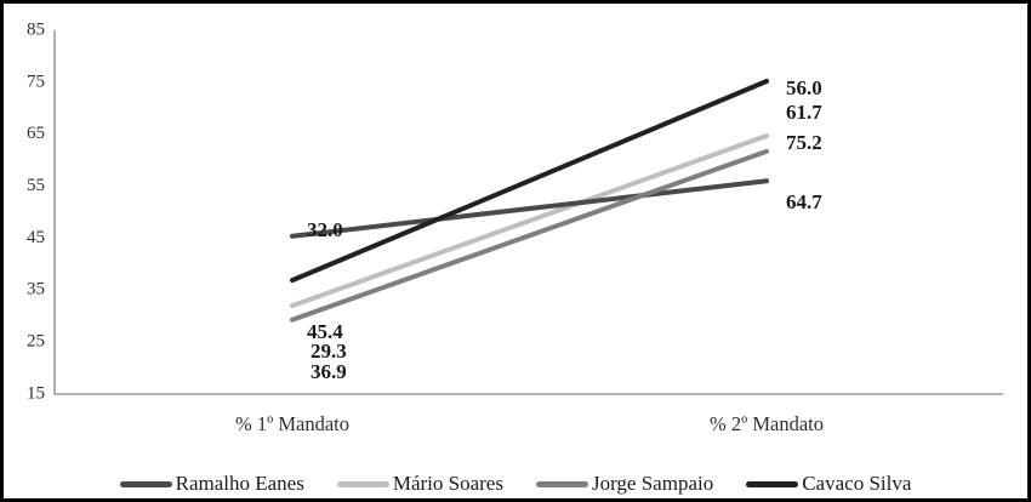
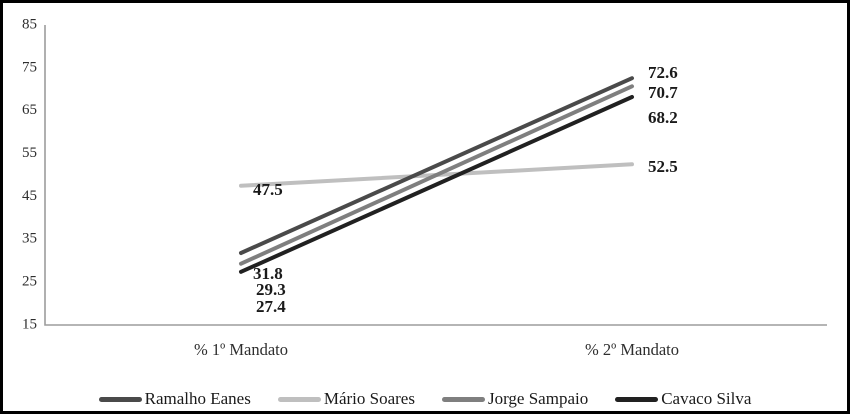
Ramalho Eanes/% 1º Mandato: 45.4 -> 31.8
Mário Soares/% 1º Mandato: 32.0 -> 47.5
Cavaco Silva/% 1º Mandato: 36.9 -> 27.4
Ramalho Eanes/% 2º Mandato: 56.0 -> 72.6
Mário Soares/% 2º Mandato: 64.7 -> 52.5
Jorge Sampaio/% 2º Mandato: 61.7 -> 70.7
Cavaco Silva/% 2º Mandato: 75.2 -> 68.2
